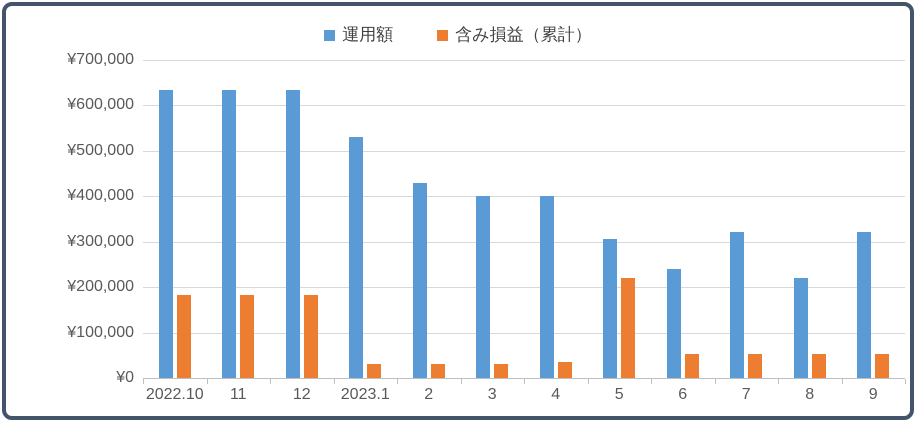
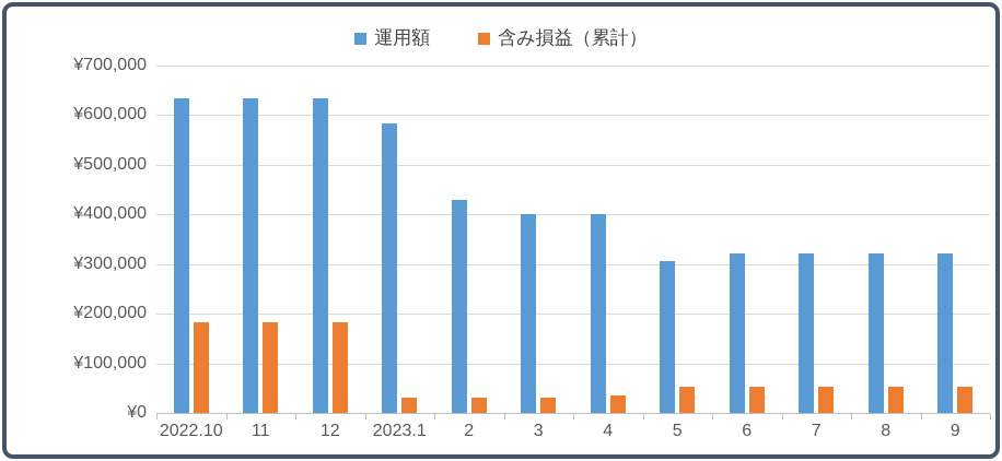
運用額/2023.1: ¥530000 -> ¥580000
含み損益（累計）/5: ¥220000 -> ¥50000
運用額/6: ¥240000 -> ¥320000
運用額/8: ¥220000 -> ¥320000
